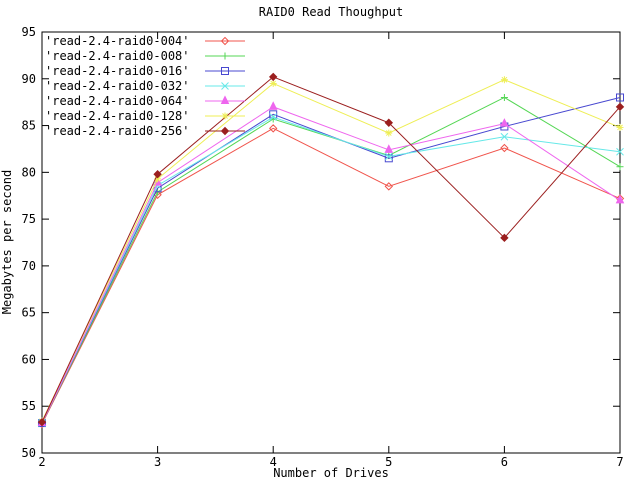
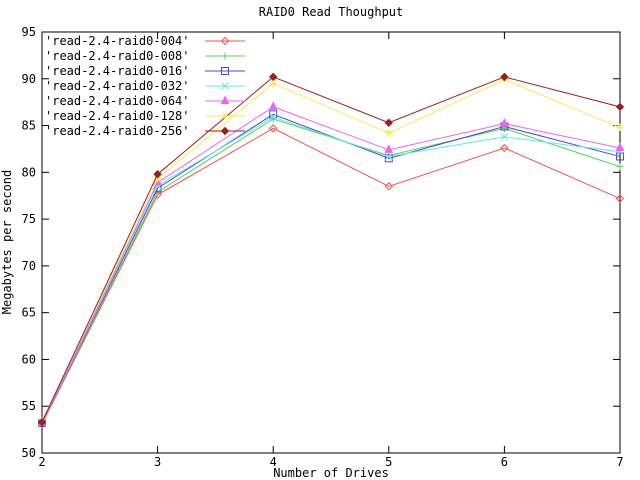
'read-2.4-raid0-008'/6: 88 -> 85
'read-2.4-raid0-256'/6: 73 -> 90
'read-2.4-raid0-016'/7: 88 -> 82
'read-2.4-raid0-064'/7: 77 -> 83
